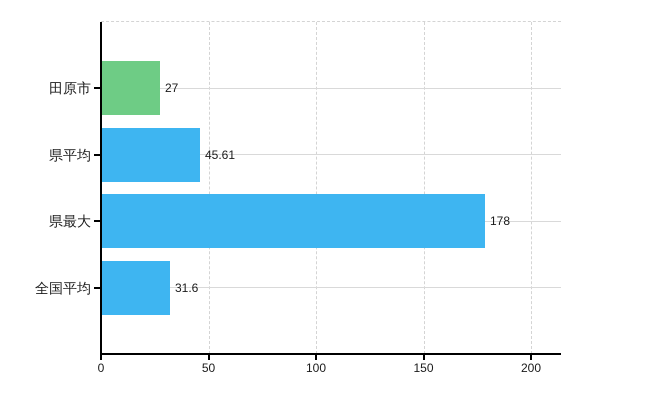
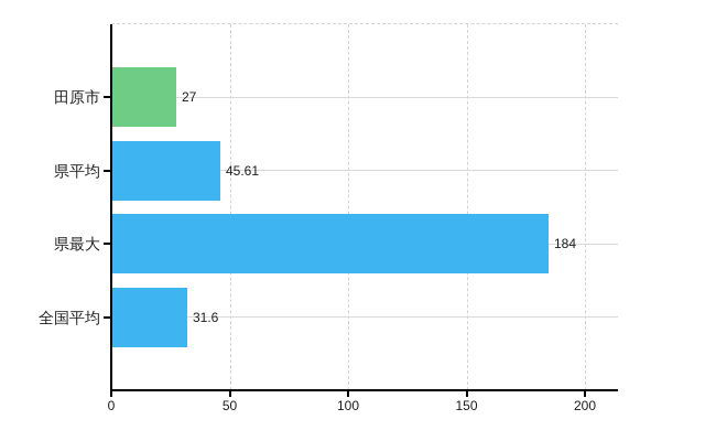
県最大: 178 -> 184
